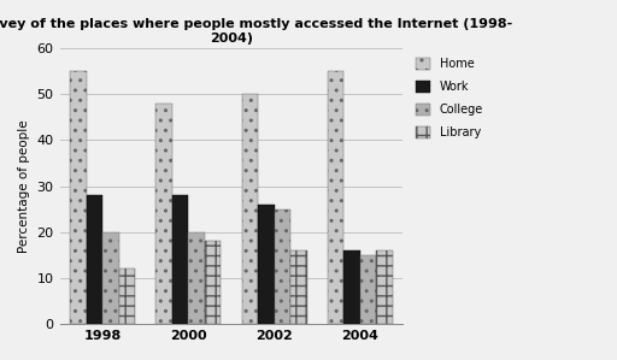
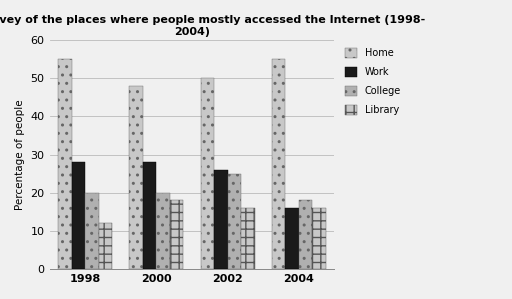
College/2004: 15 -> 18
